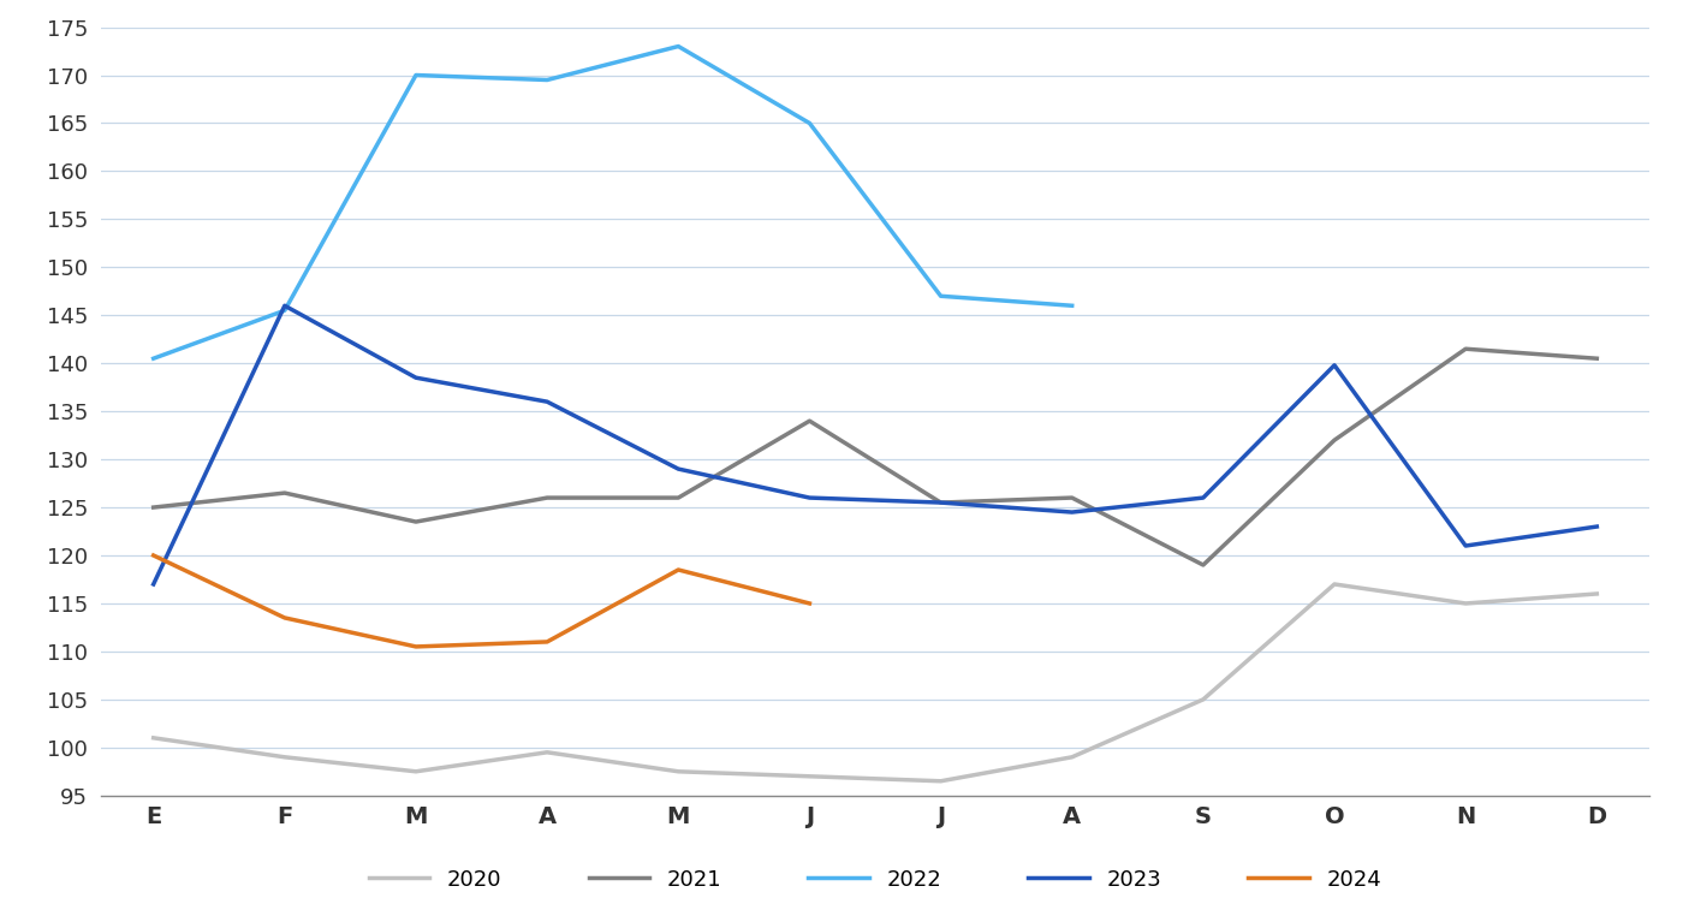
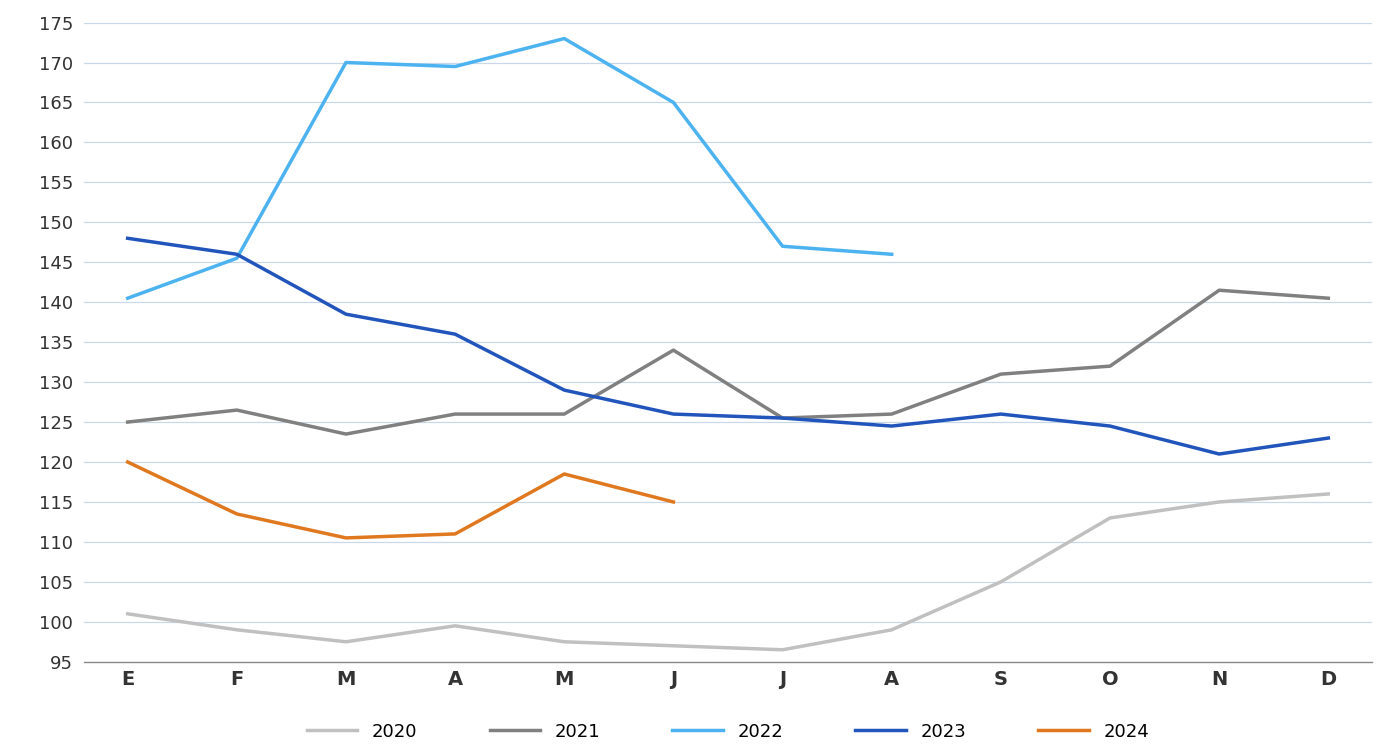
2023/E: 117.0 -> 148.0
2021/S: 119.0 -> 131.0
2020/O: 117.0 -> 113.0
2023/O: 139.8 -> 124.5
